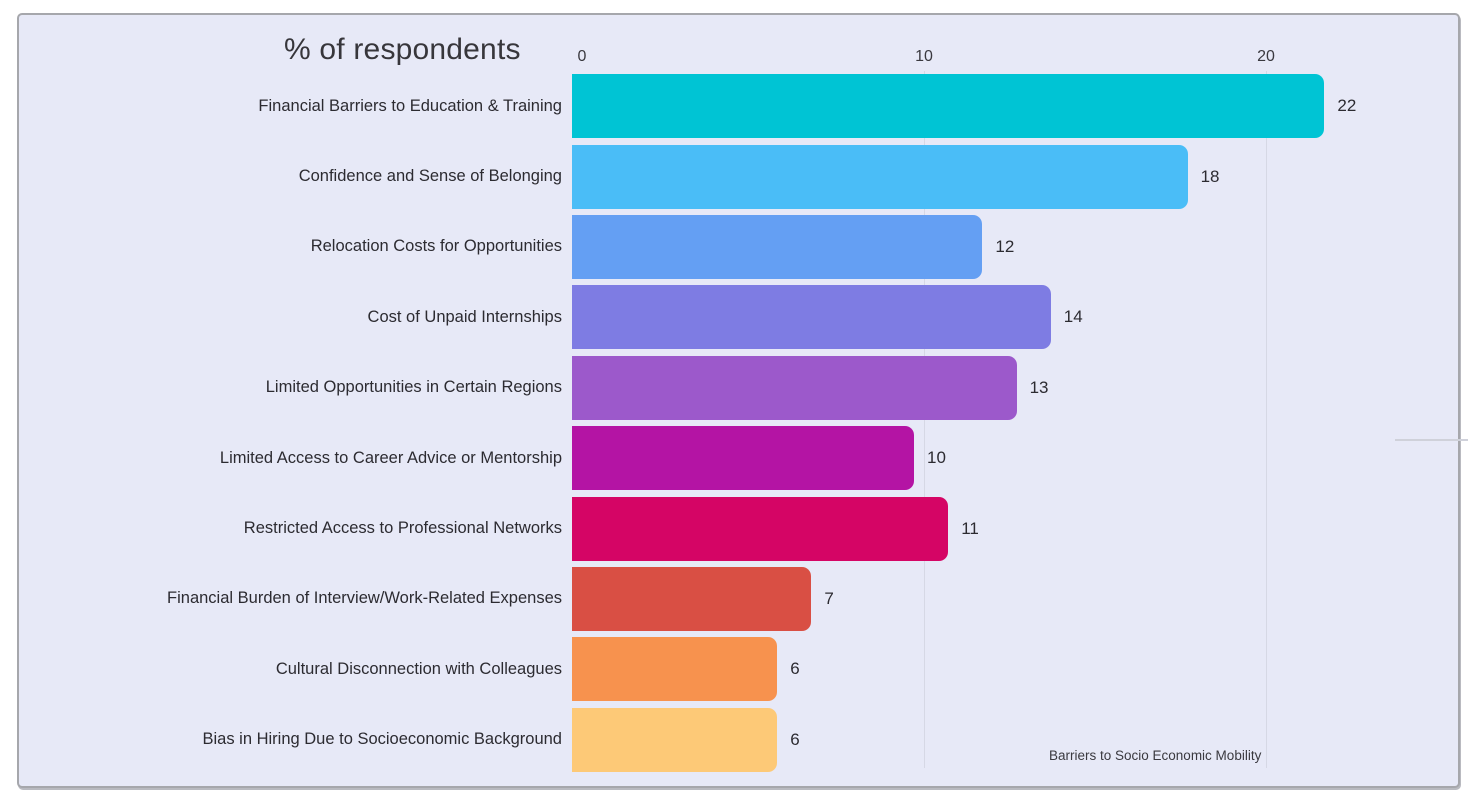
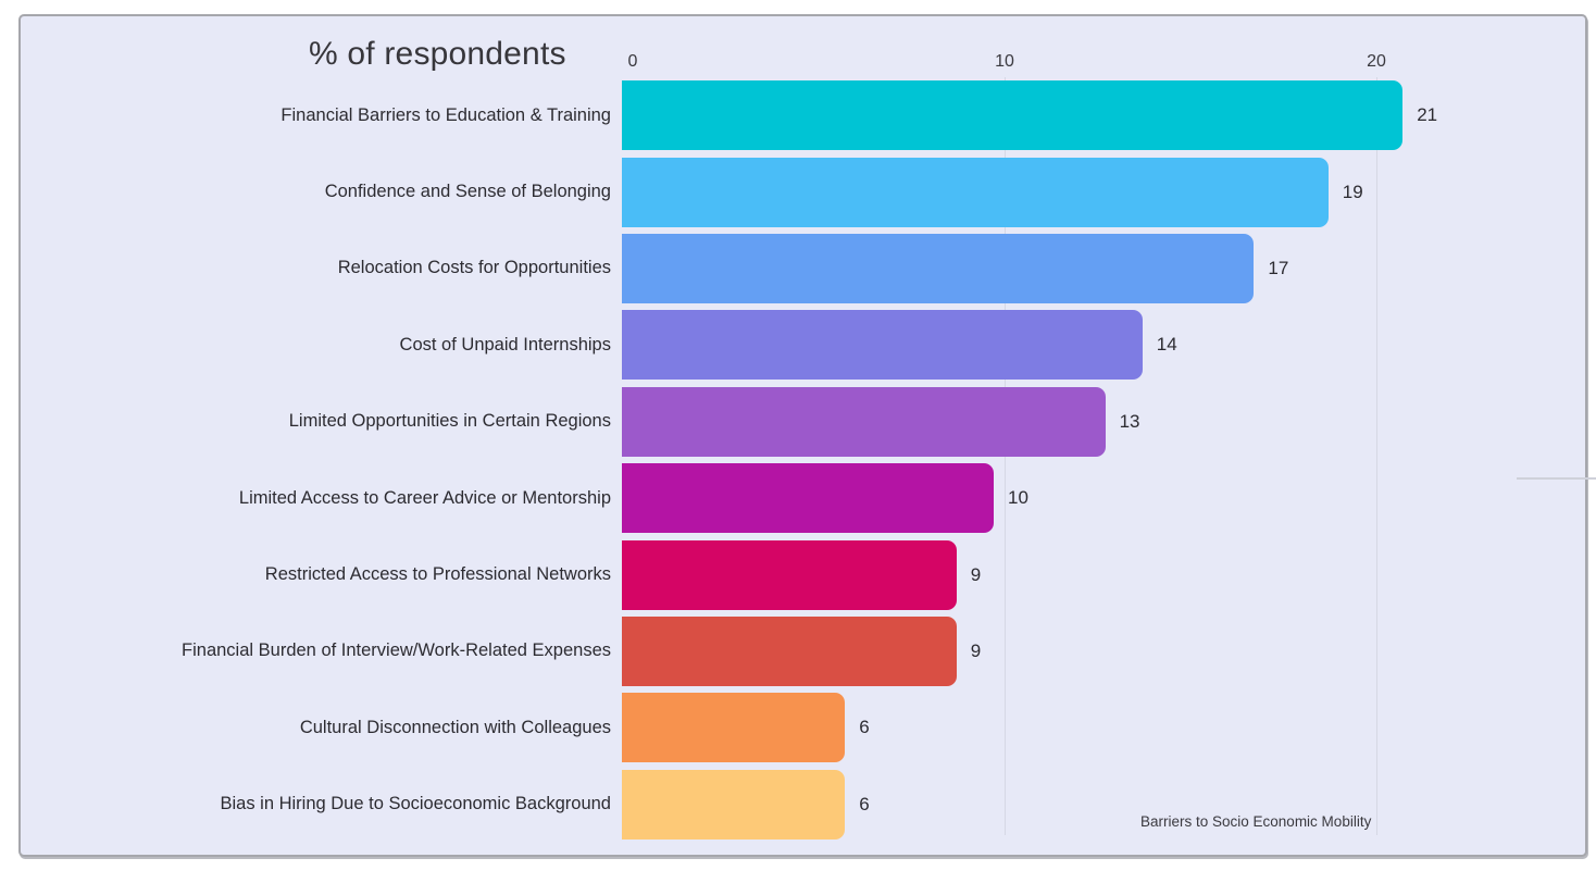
Financial Barriers to Education & Training: 22 -> 21
Confidence and Sense of Belonging: 18 -> 19
Relocation Costs for Opportunities: 12 -> 17
Restricted Access to Professional Networks: 11 -> 9
Financial Burden of Interview/Work-Related Expenses: 7 -> 9
